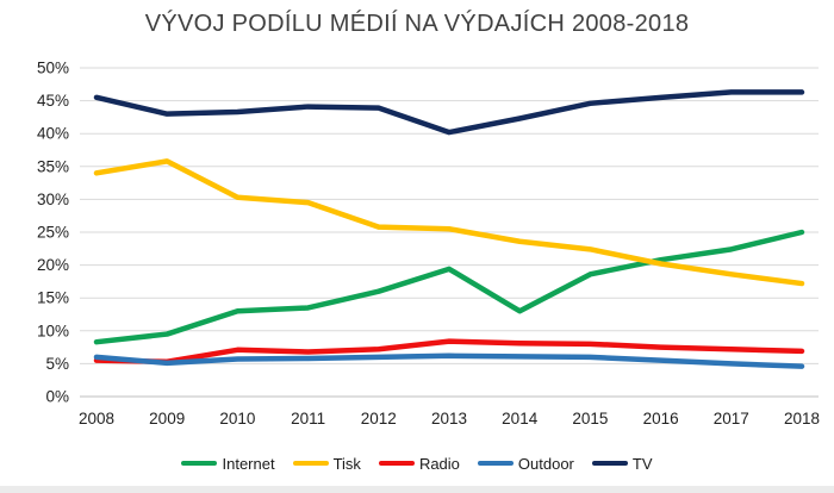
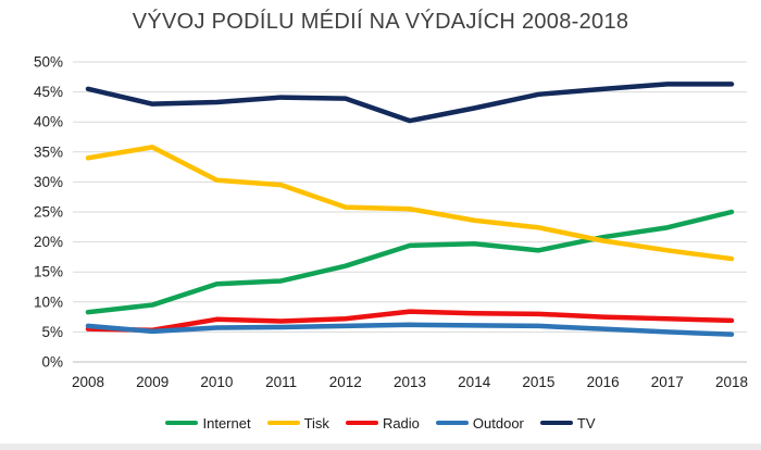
Internet/2014: 13% -> 20%
